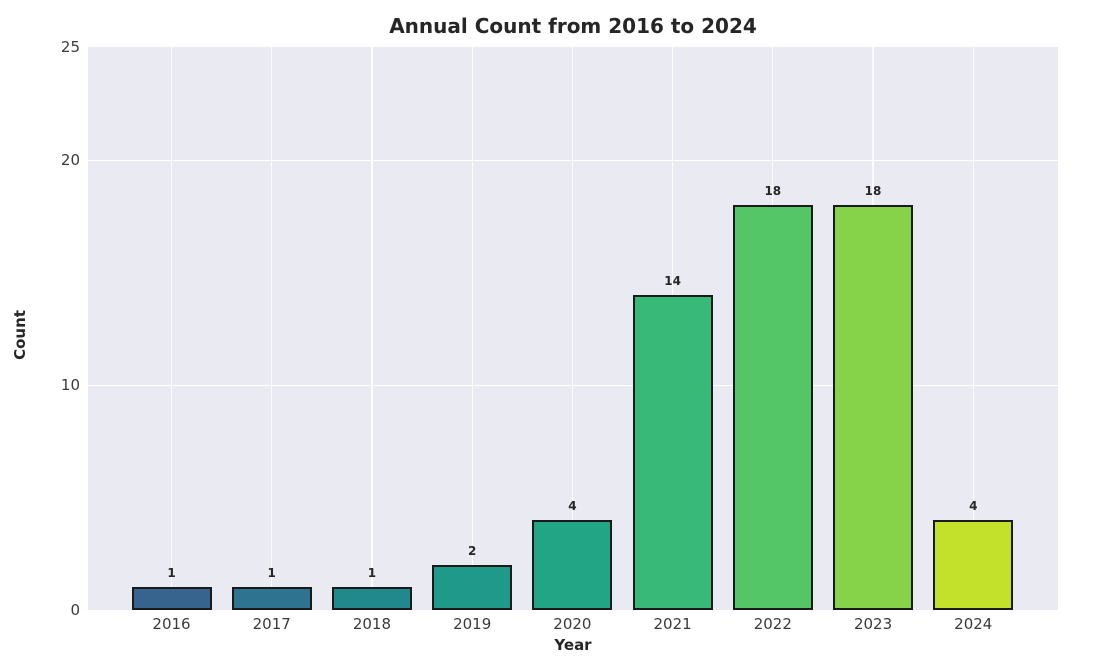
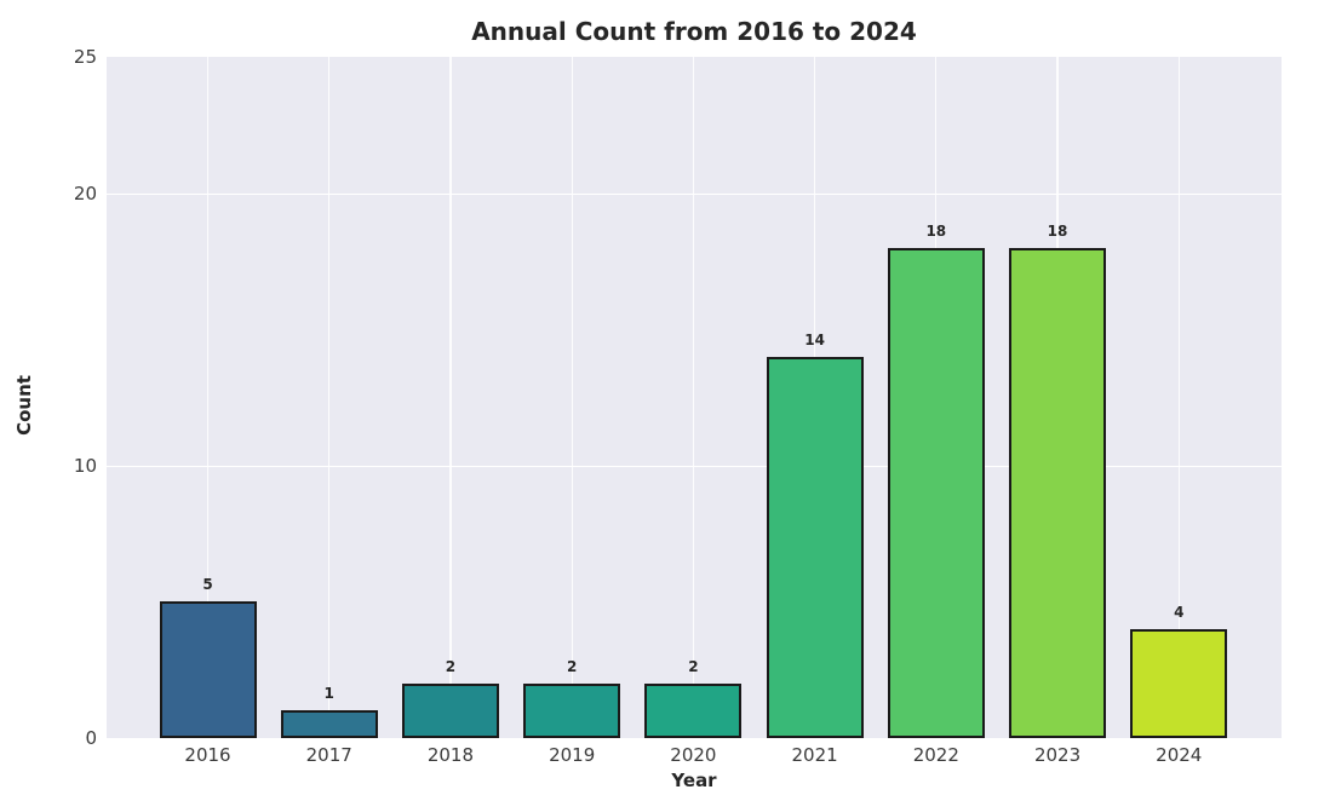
2016: 1 -> 5
2018: 1 -> 2
2020: 4 -> 2
